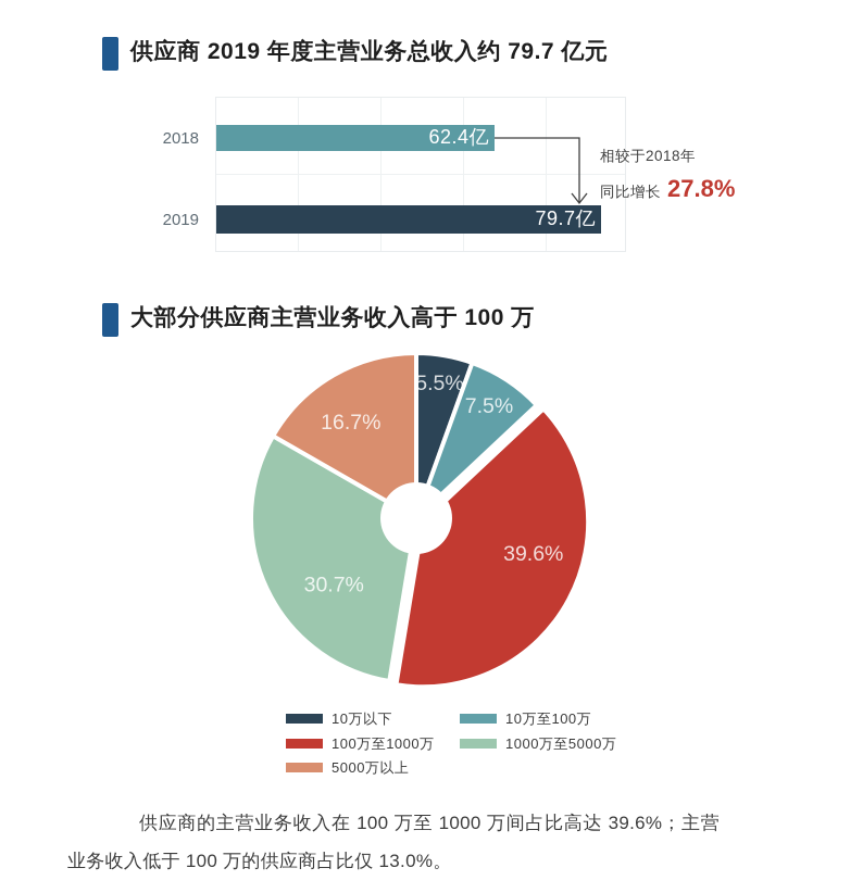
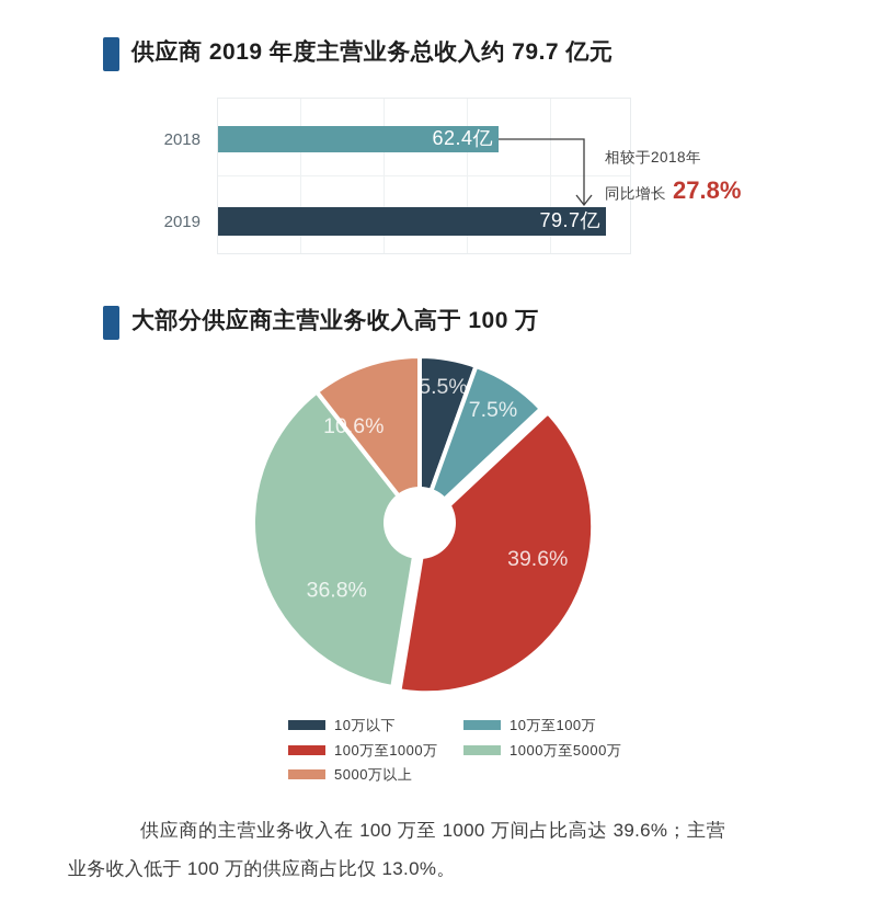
大部分供应商主营业务收入高于 100 万/1000万至5000万: 30.7% -> 36.8%
大部分供应商主营业务收入高于 100 万/5000万以上: 16.7% -> 10.6%
